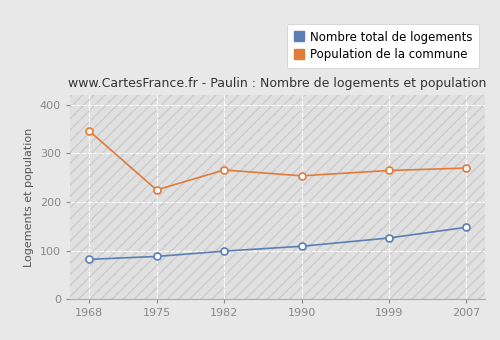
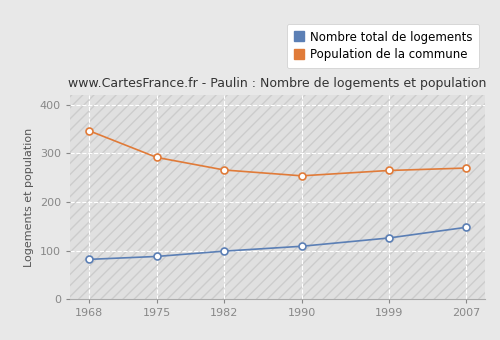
Population de la commune/1975: 225 -> 292
